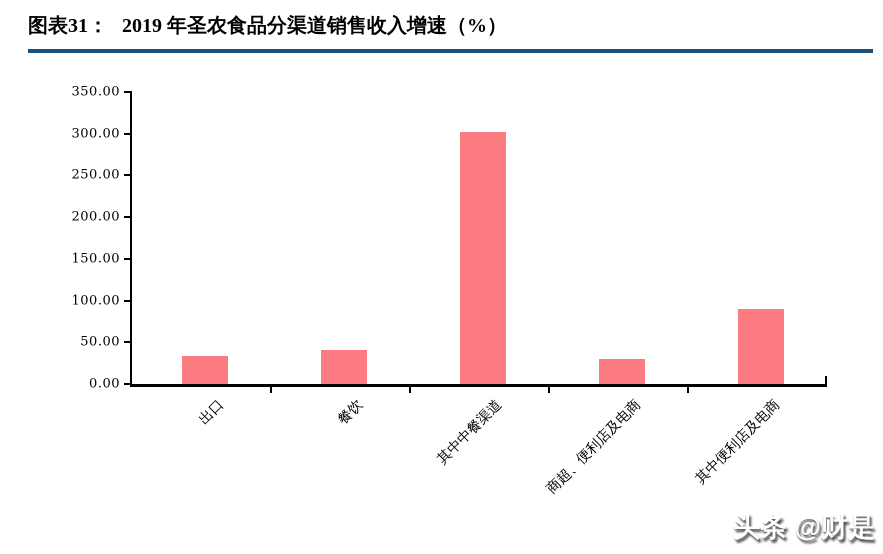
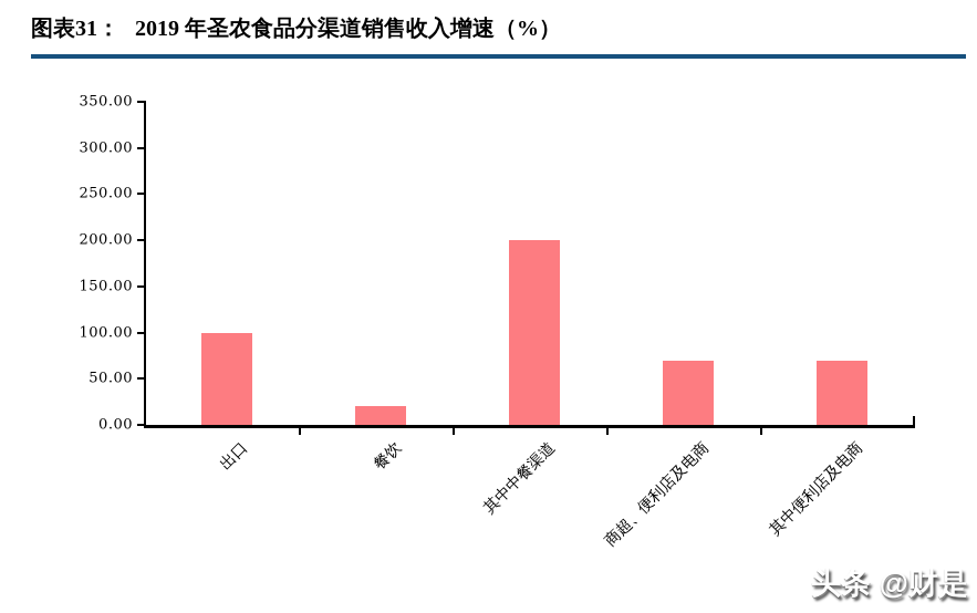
出口: 30 -> 100
餐饮: 40 -> 20
其中中餐渠道: 300 -> 200
商超、便利店及电商: 30 -> 70
其中便利店及电商: 90 -> 70
